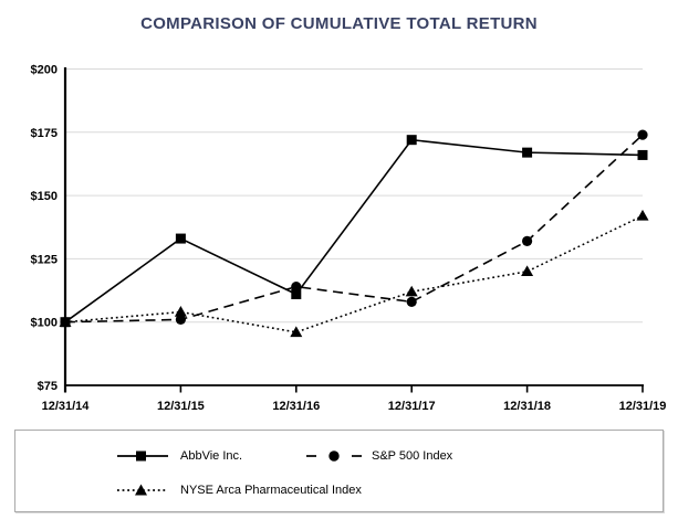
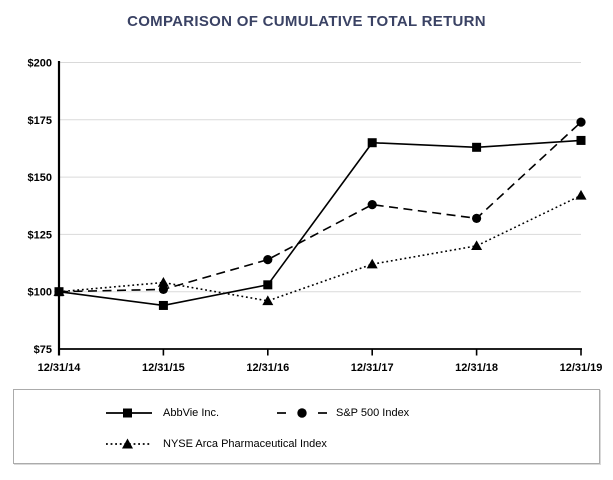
AbbVie Inc./12/31/15: $133 -> $94
AbbVie Inc./12/31/16: $111 -> $103
AbbVie Inc./12/31/17: $172 -> $165
S&P 500 Index/12/31/17: $108 -> $138
AbbVie Inc./12/31/18: $167 -> $163
